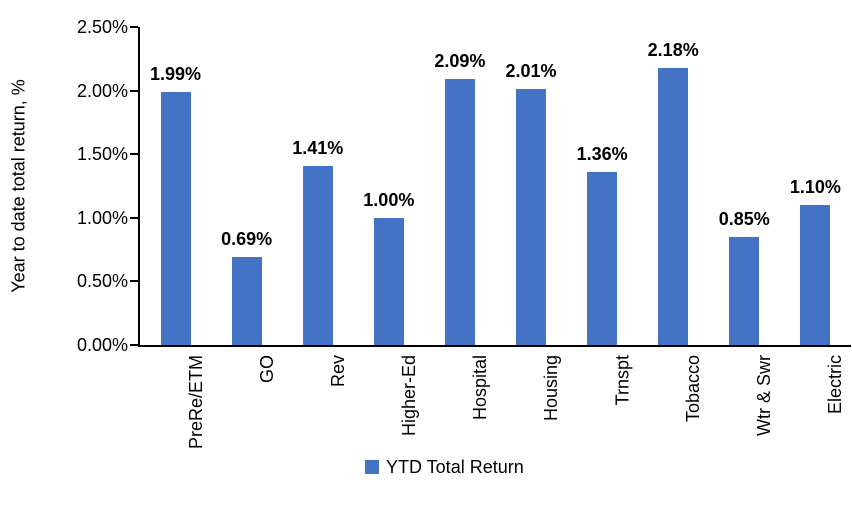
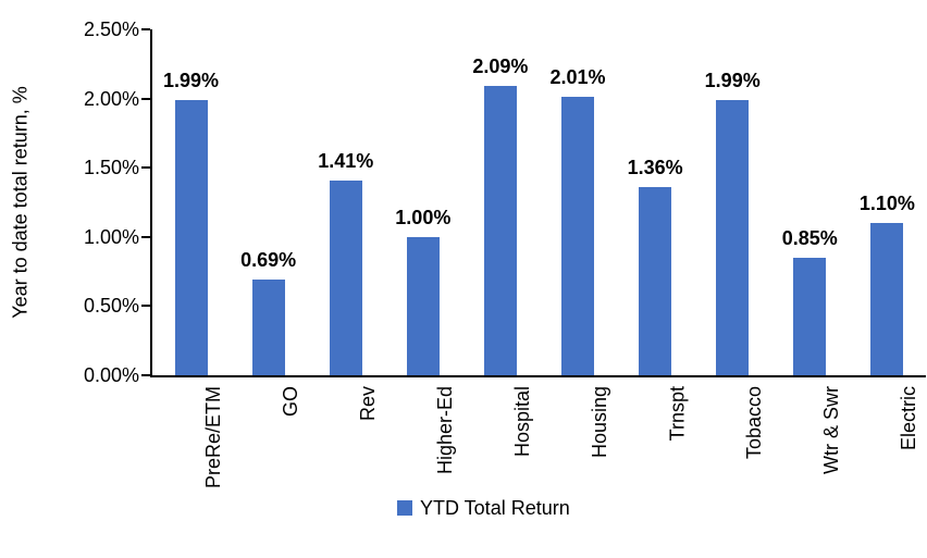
Tobacco: 2.18% -> 1.99%
